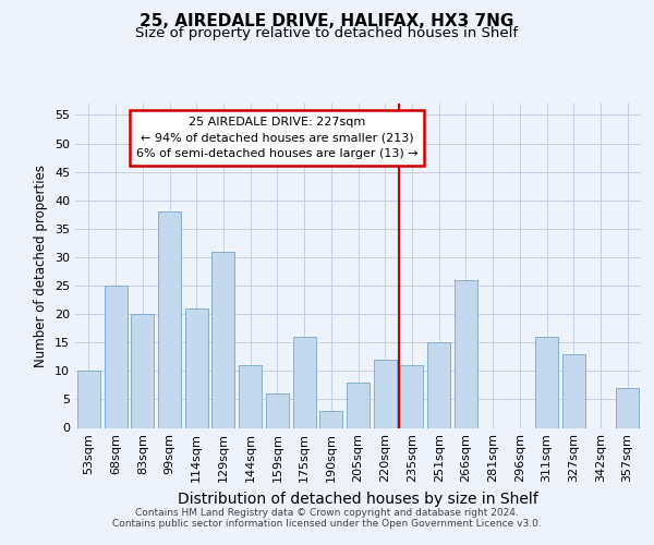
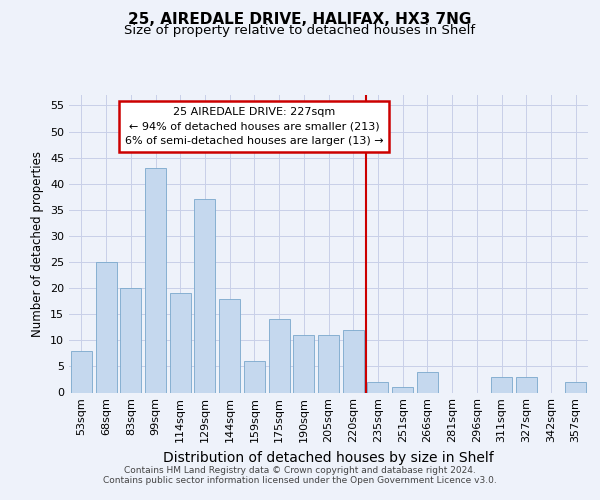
53sqm: 10 -> 8
99sqm: 38 -> 43
114sqm: 21 -> 19
129sqm: 31 -> 37
144sqm: 11 -> 18
175sqm: 16 -> 14
190sqm: 3 -> 11
205sqm: 8 -> 11
235sqm: 11 -> 2
251sqm: 15 -> 1
266sqm: 26 -> 4
311sqm: 16 -> 3
327sqm: 13 -> 3
357sqm: 7 -> 2
